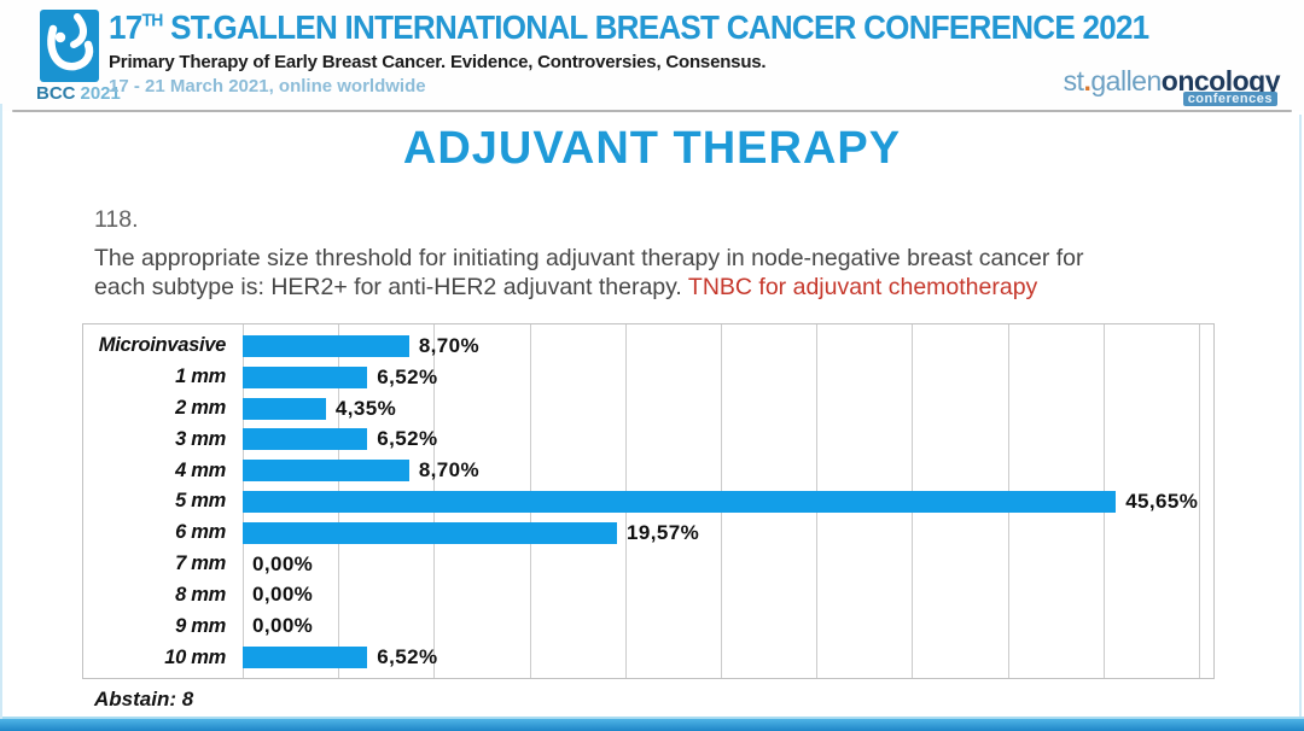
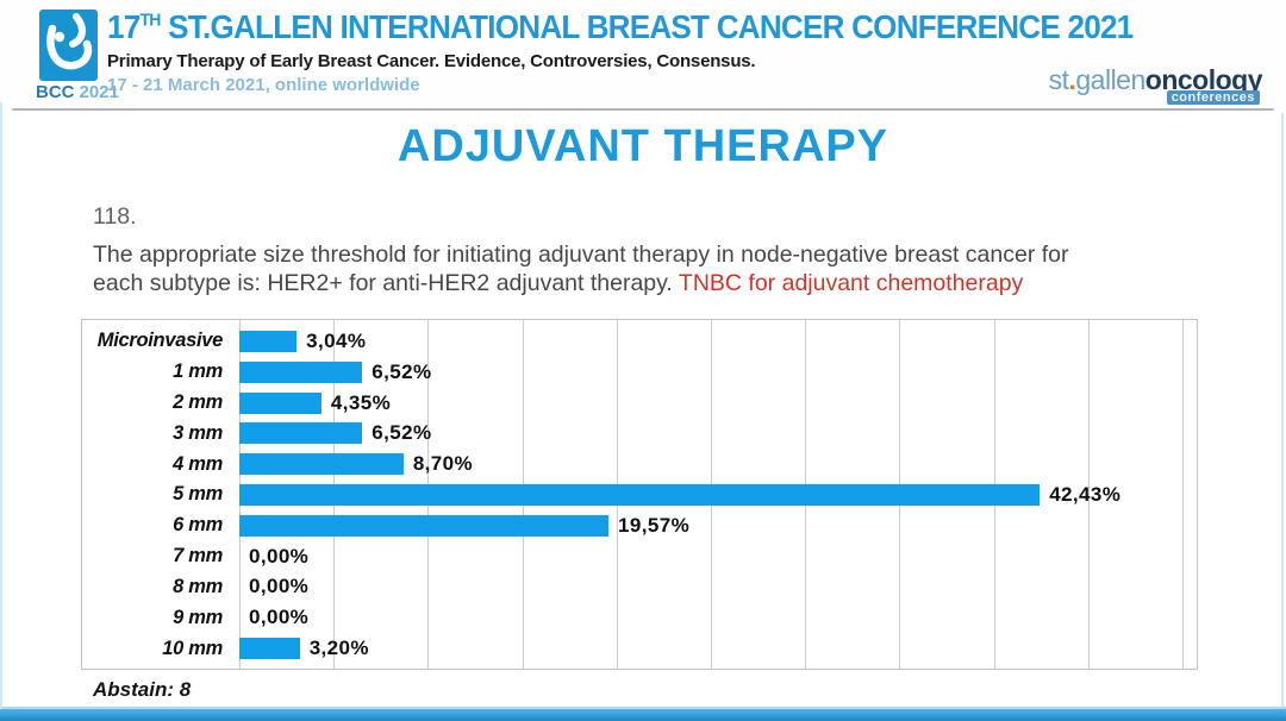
Microinvasive: 8,70% -> 3,04%
5 mm: 45,65% -> 42,43%
10 mm: 6,52% -> 3,20%
